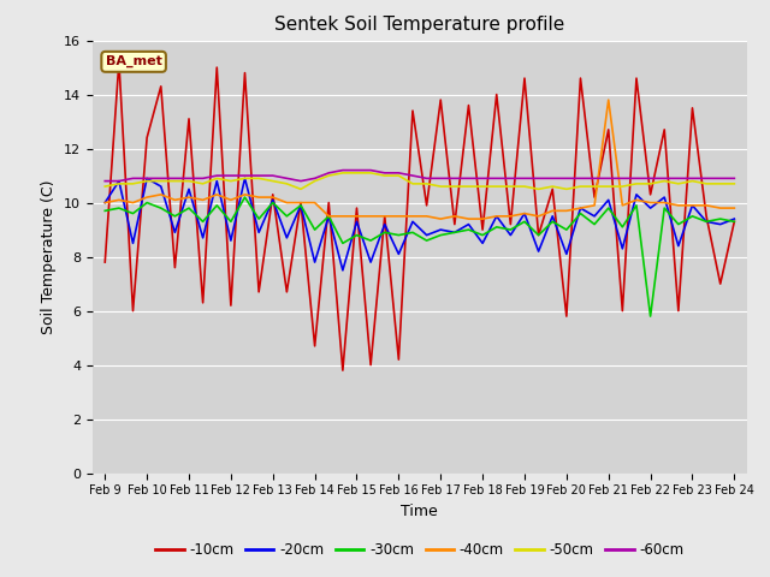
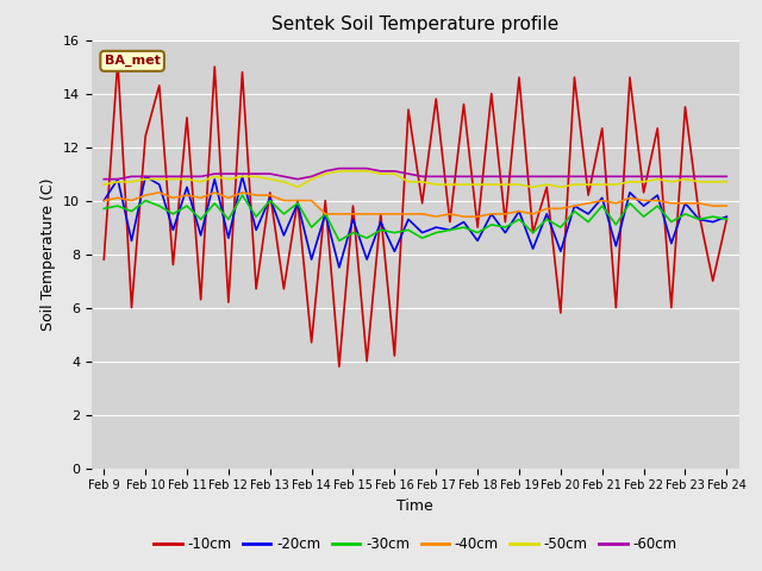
-40cm/Feb 21: 13.8 -> 10.0
-30cm/Feb 22: 5.8 -> 9.4
